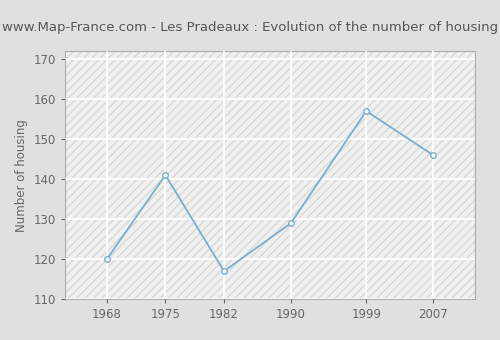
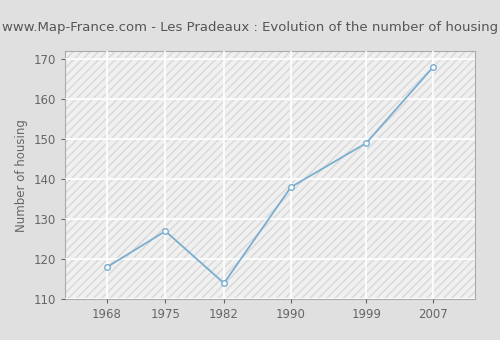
1968: 120 -> 118
1975: 141 -> 127
1982: 117 -> 114
1990: 129 -> 138
1999: 157 -> 149
2007: 146 -> 168
